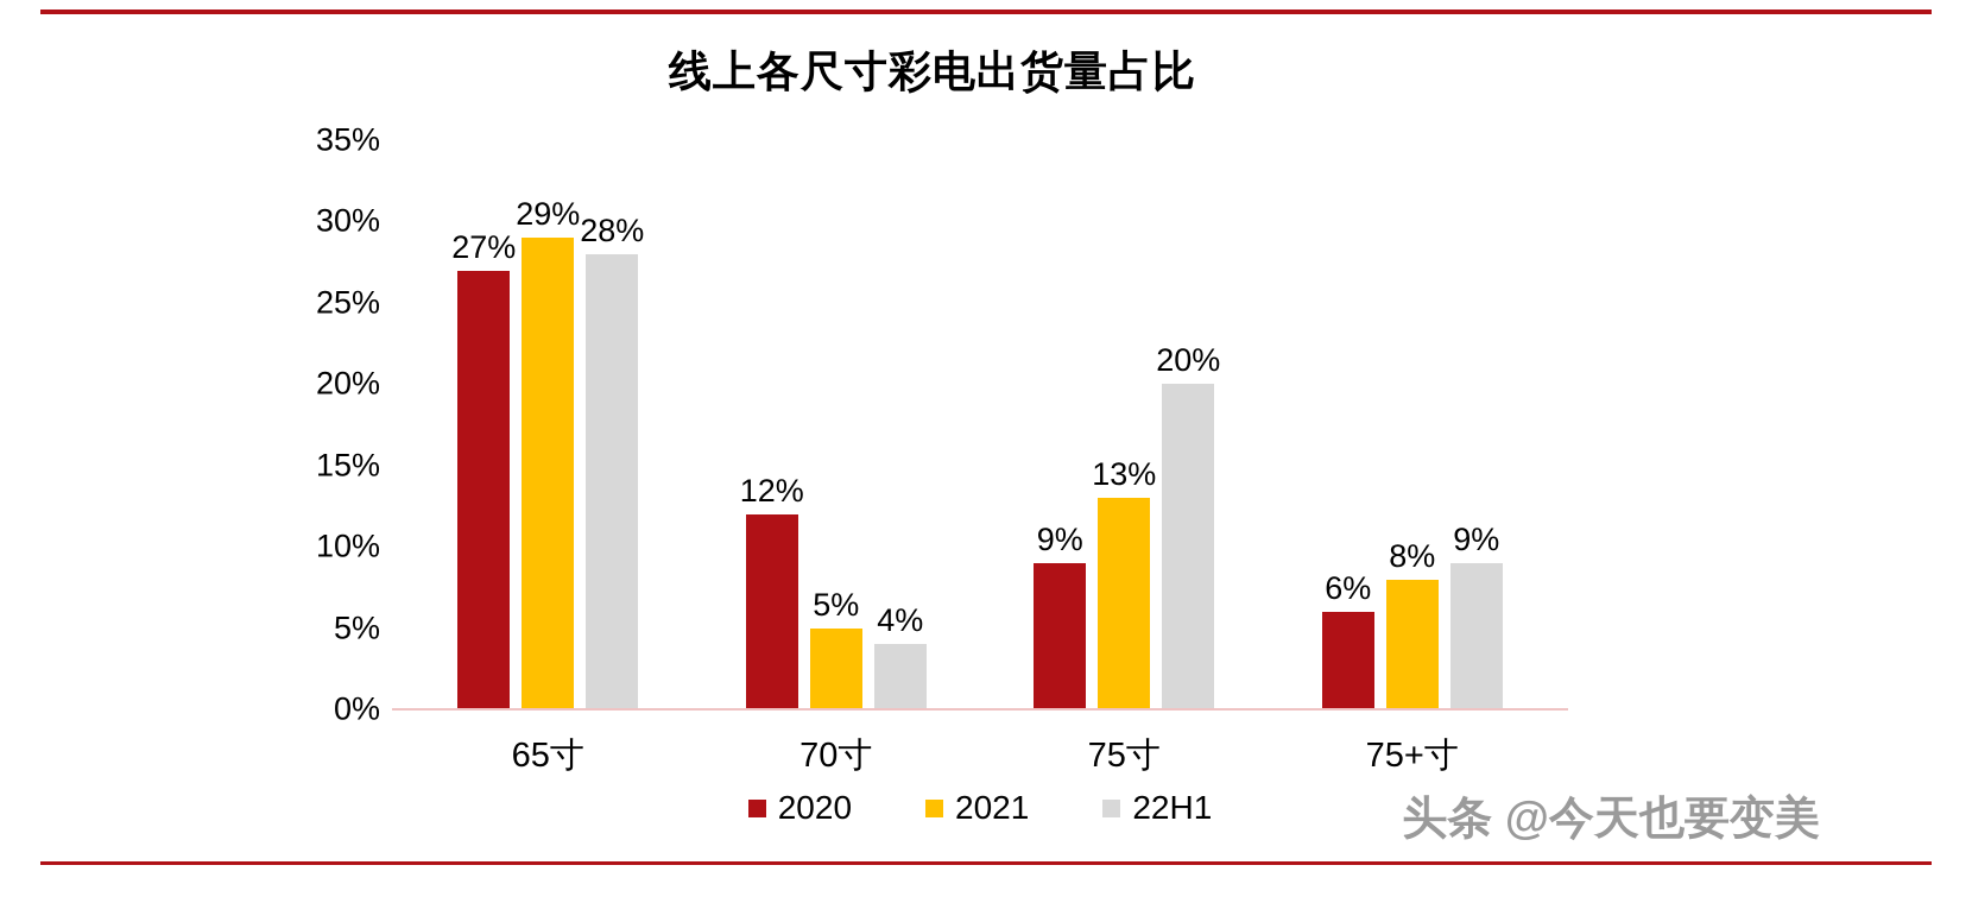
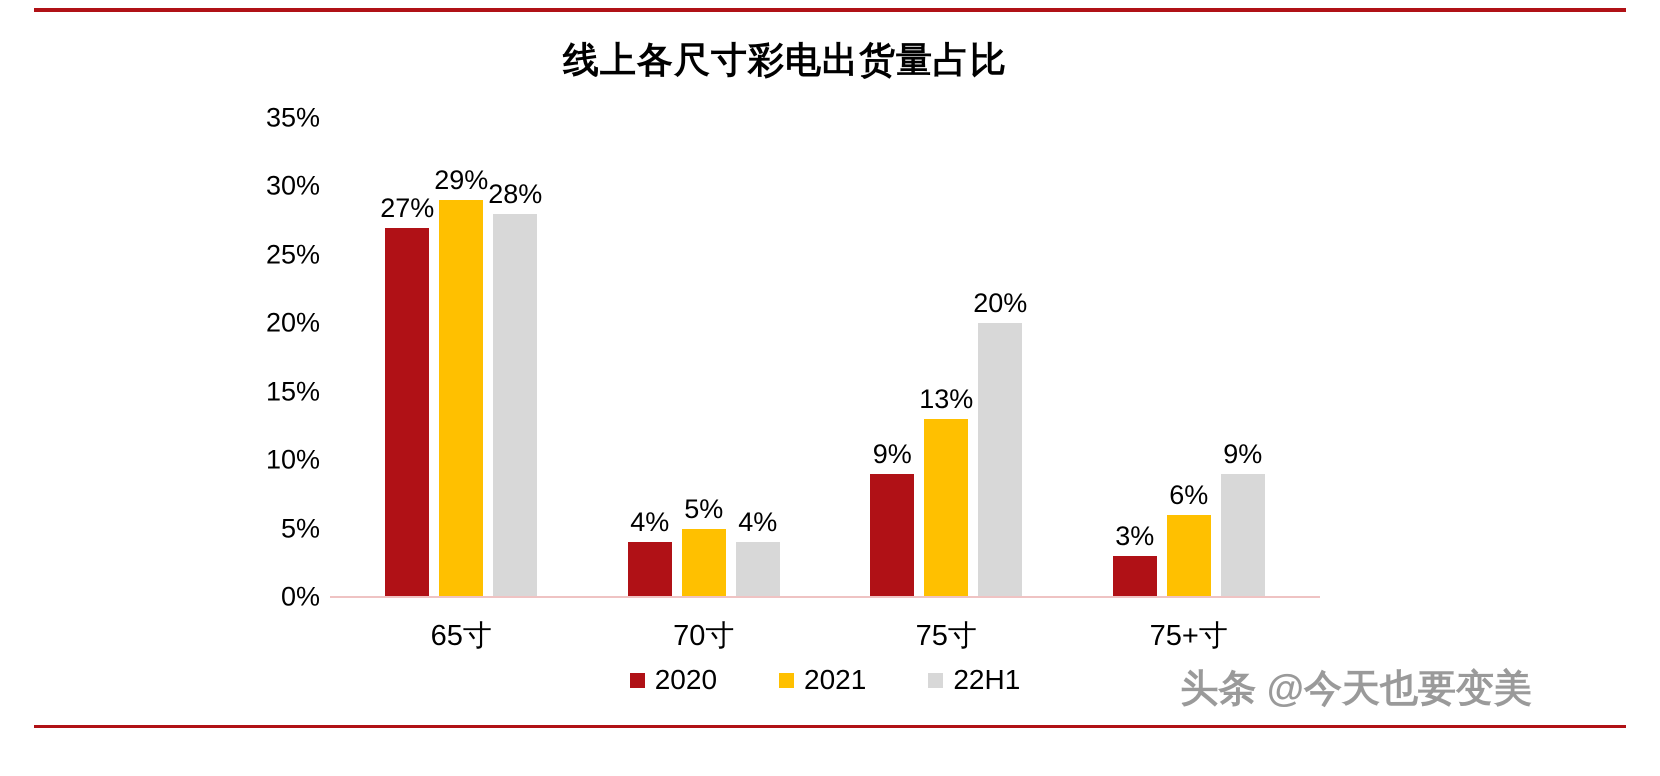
2020/70寸: 12% -> 4%
2020/75+寸: 6% -> 3%
2021/75+寸: 8% -> 6%
